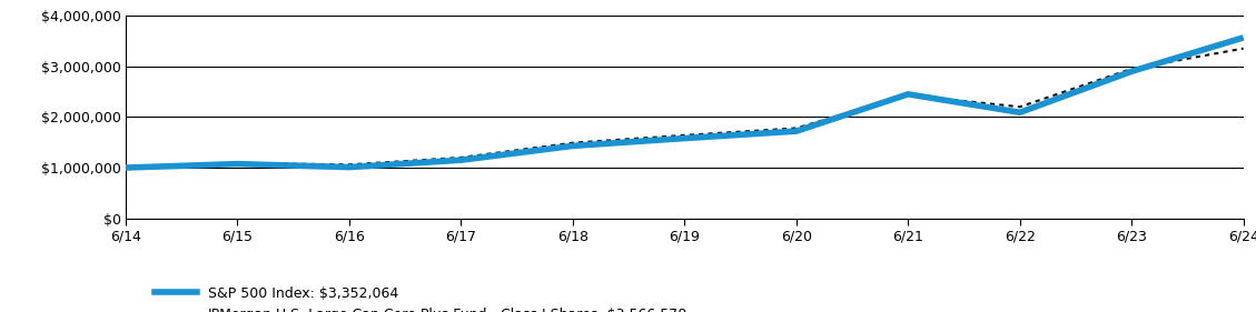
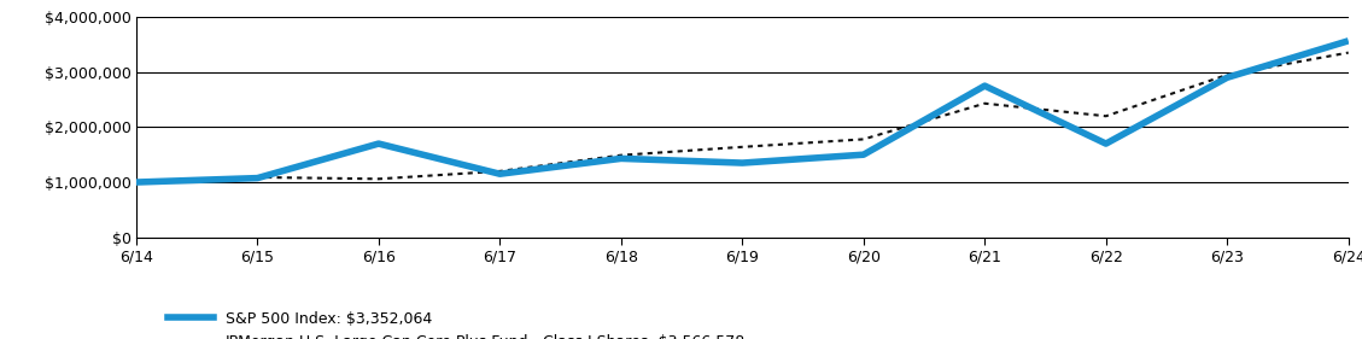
S&P 500 Index: $3,352,064/6/16: $1,010,000 -> $1,700,000
S&P 500 Index: $3,352,064/6/19: $1,580,000 -> $1,350,000
S&P 500 Index: $3,352,064/6/20: $1,720,000 -> $1,500,000
S&P 500 Index: $3,352,064/6/21: $2,450,000 -> $2,750,000
S&P 500 Index: $3,352,064/6/22: $2,090,000 -> $1,700,000
